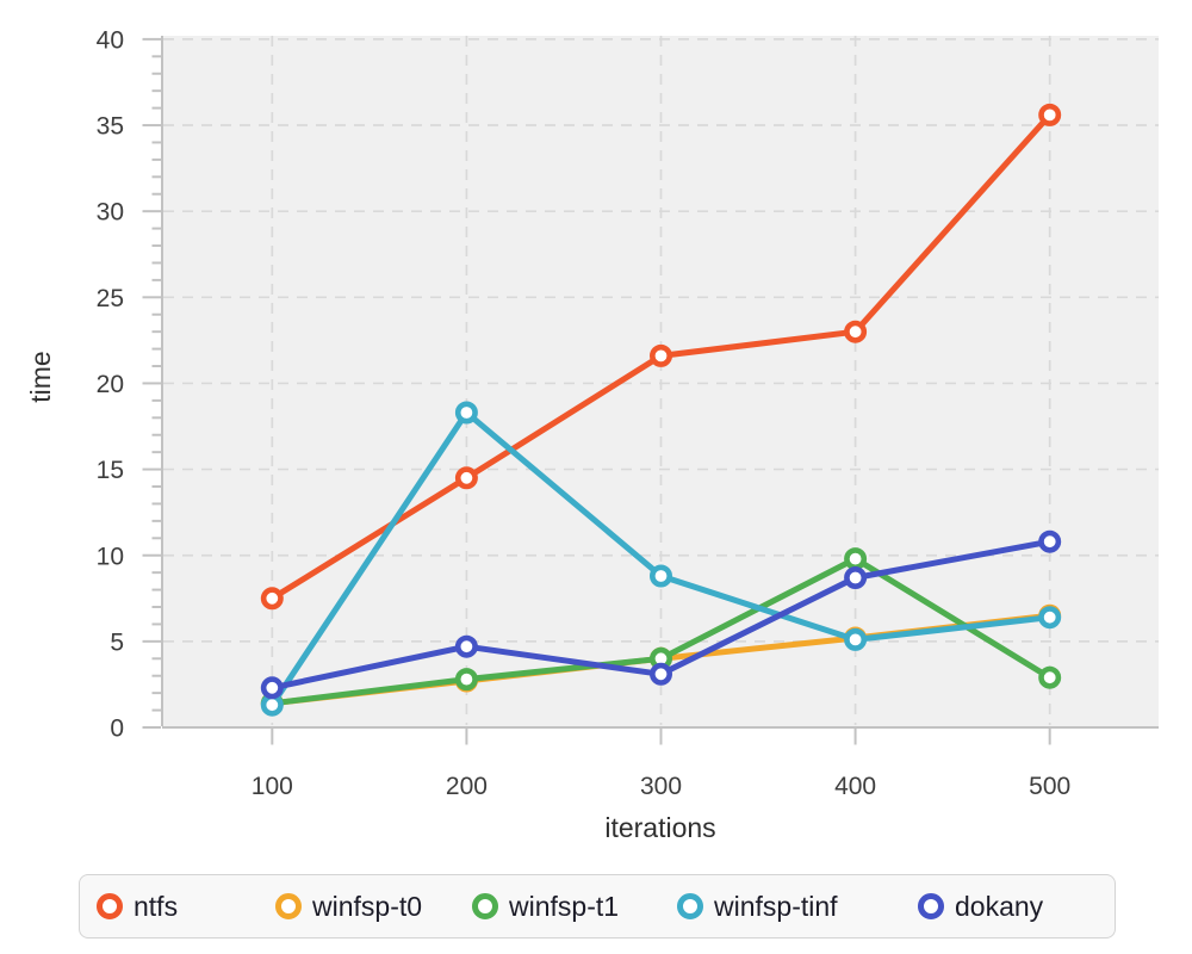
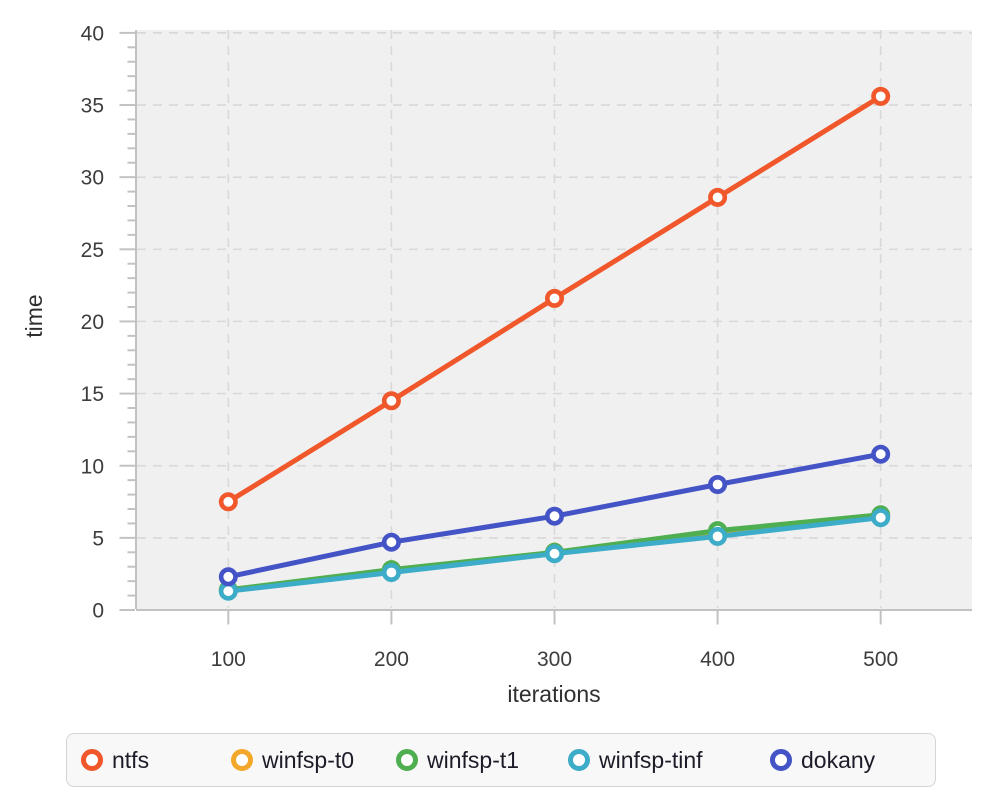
winfsp-tinf/200: 18.3 -> 2.6
winfsp-tinf/300: 8.8 -> 3.9
dokany/300: 3.1 -> 6.5
ntfs/400: 23.0 -> 28.6
winfsp-t1/400: 9.8 -> 5.5
winfsp-t1/500: 2.9 -> 6.6
